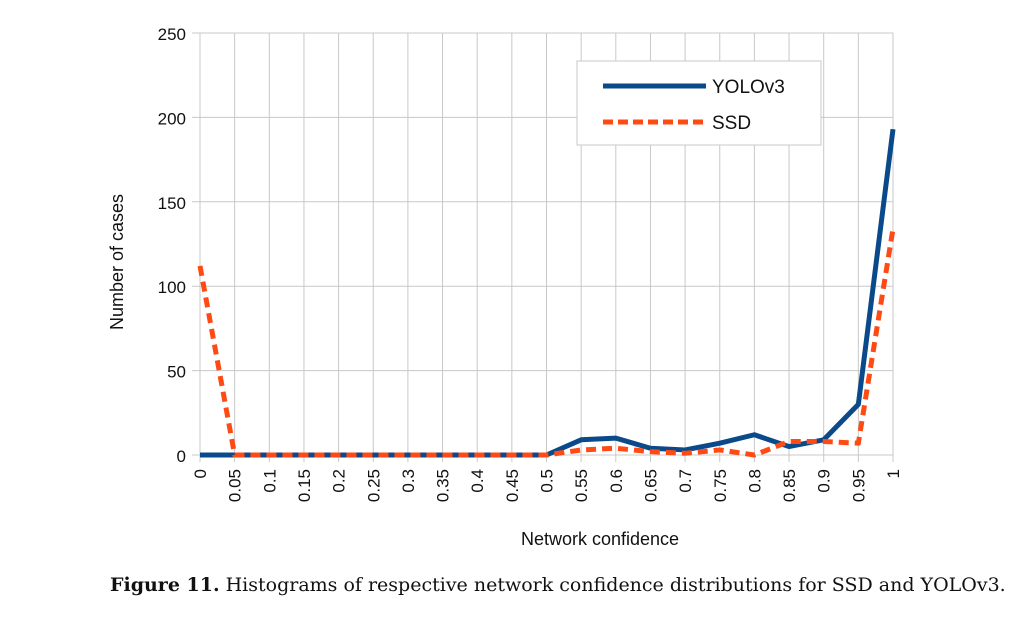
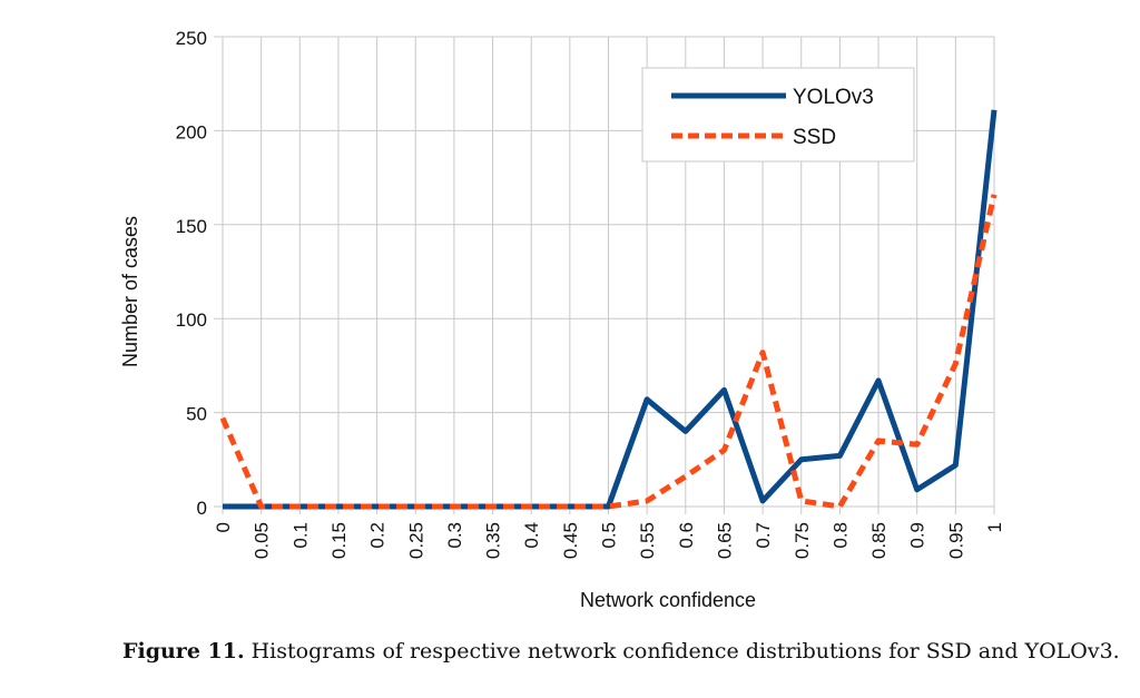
SSD/0: 112 -> 47
YOLOv3/0.55: 9 -> 57
YOLOv3/0.6: 10 -> 40
SSD/0.6: 4 -> 16
YOLOv3/0.65: 4 -> 62
SSD/0.65: 2 -> 30
SSD/0.7: 1 -> 82
YOLOv3/0.75: 7 -> 25
YOLOv3/0.8: 12 -> 27
YOLOv3/0.85: 5 -> 67
SSD/0.85: 8 -> 35
SSD/0.9: 8 -> 33
YOLOv3/0.95: 30 -> 22
SSD/0.95: 7 -> 76
YOLOv3/1: 193 -> 211
SSD/1: 134 -> 166
